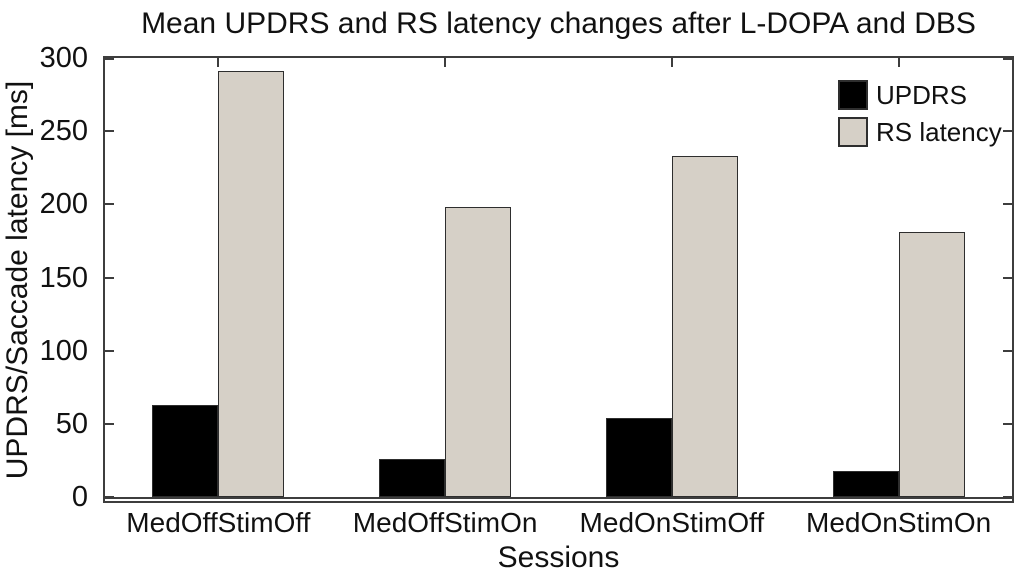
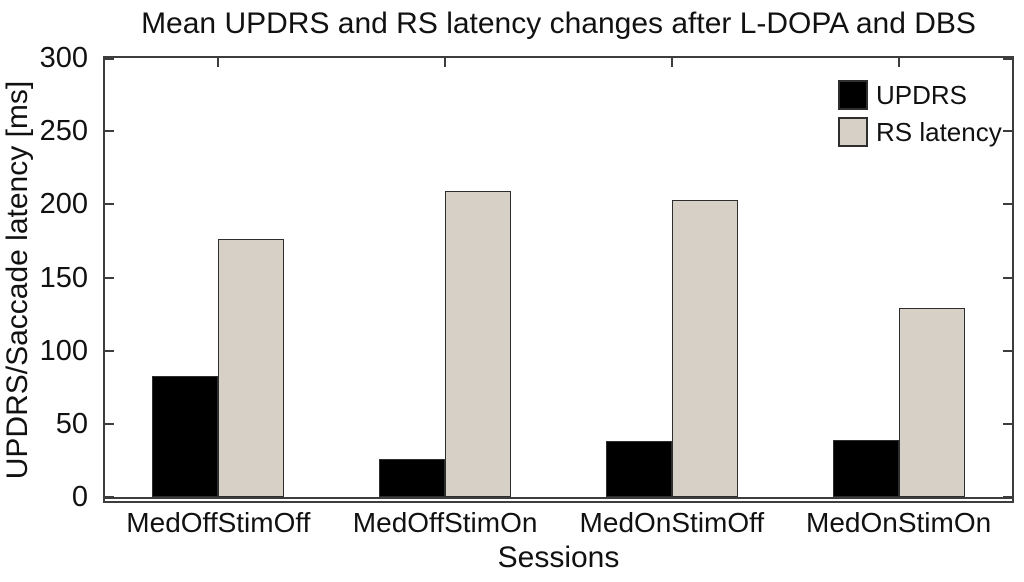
UPDRS/MedOffStimOff: 63 -> 83
RS latency/MedOffStimOff: 291 -> 176
RS latency/MedOffStimOn: 198 -> 209
UPDRS/MedOnStimOff: 54 -> 38
RS latency/MedOnStimOff: 233 -> 203
UPDRS/MedOnStimOn: 18 -> 39
RS latency/MedOnStimOn: 181 -> 129
